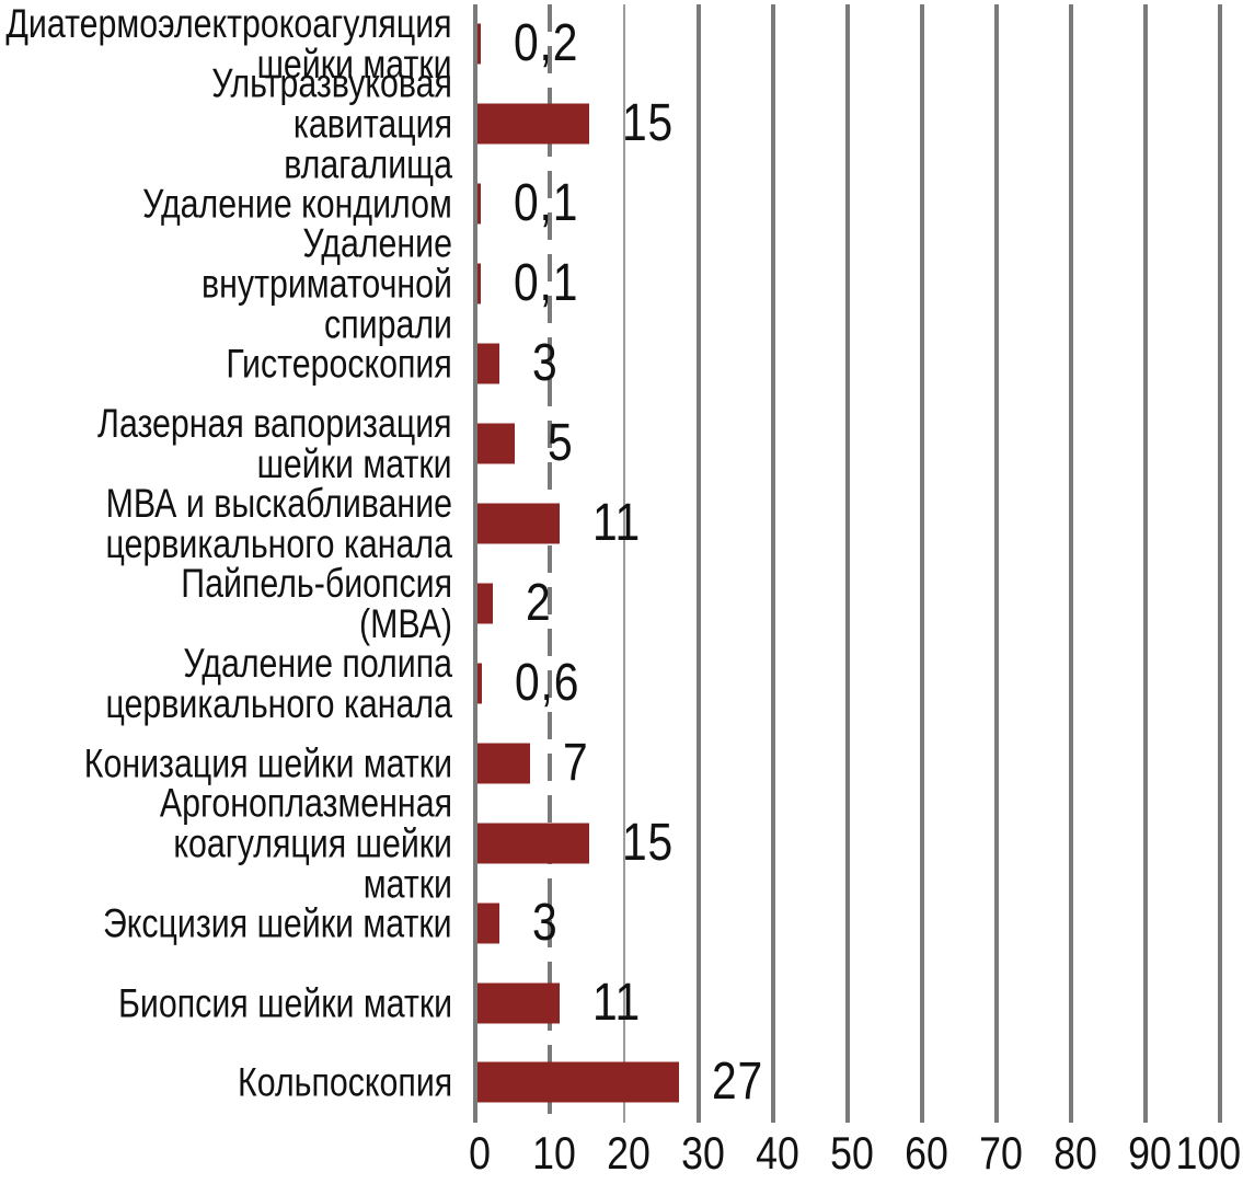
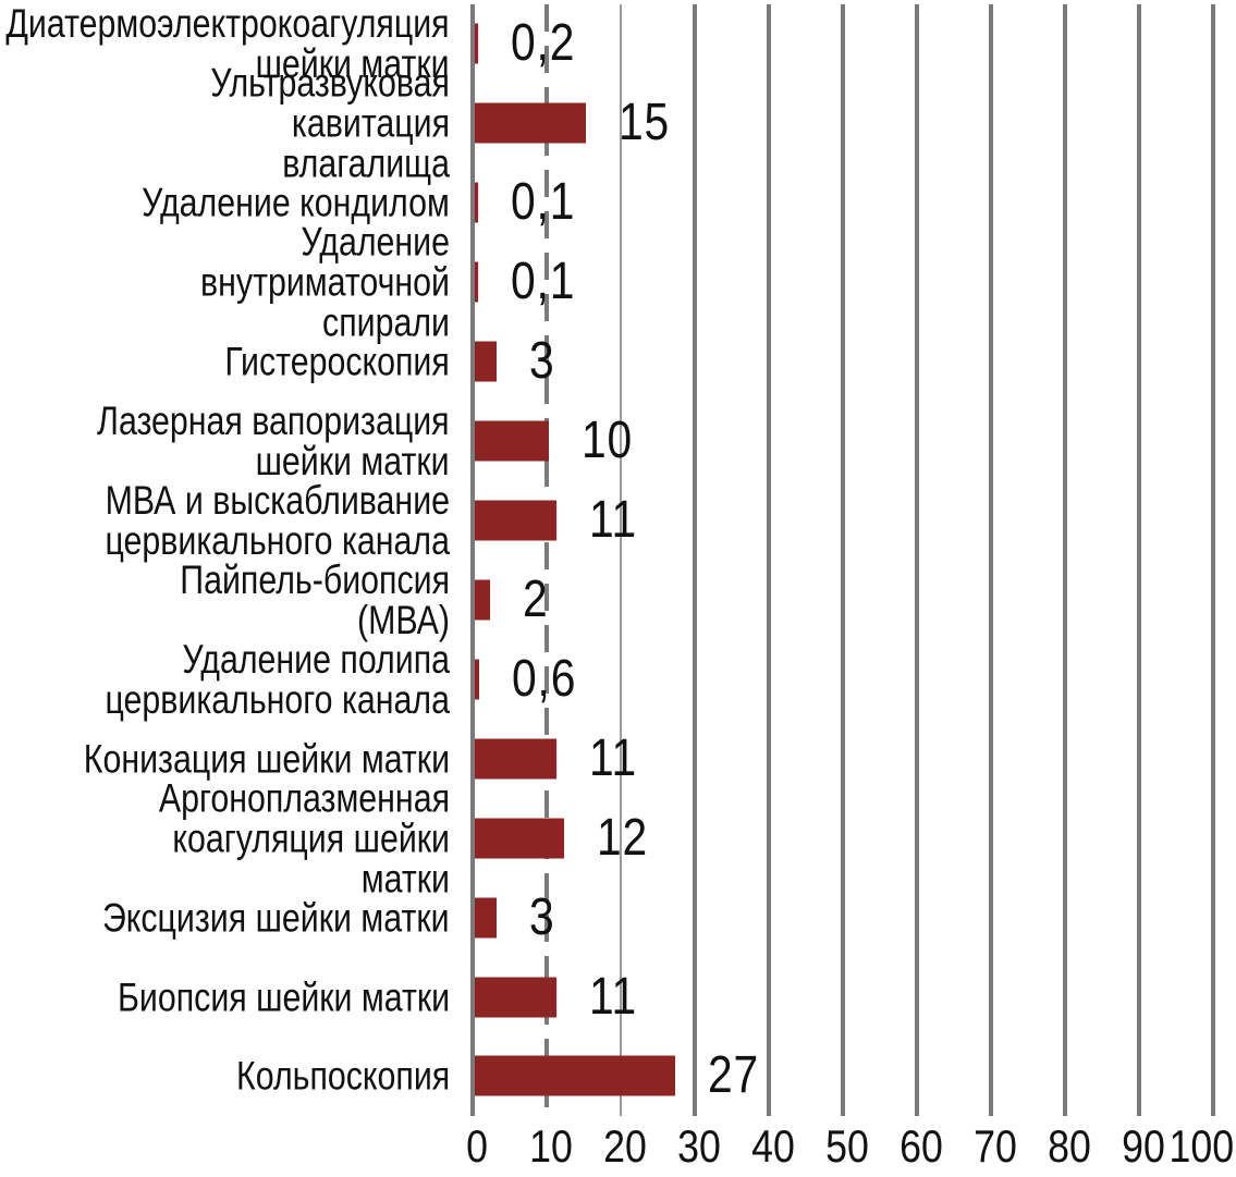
Лазерная вапоризация шейки матки: 5 -> 10
Конизация шейки матки: 7 -> 11
Аргоноплазменная коагуляция шейки матки: 15 -> 12
